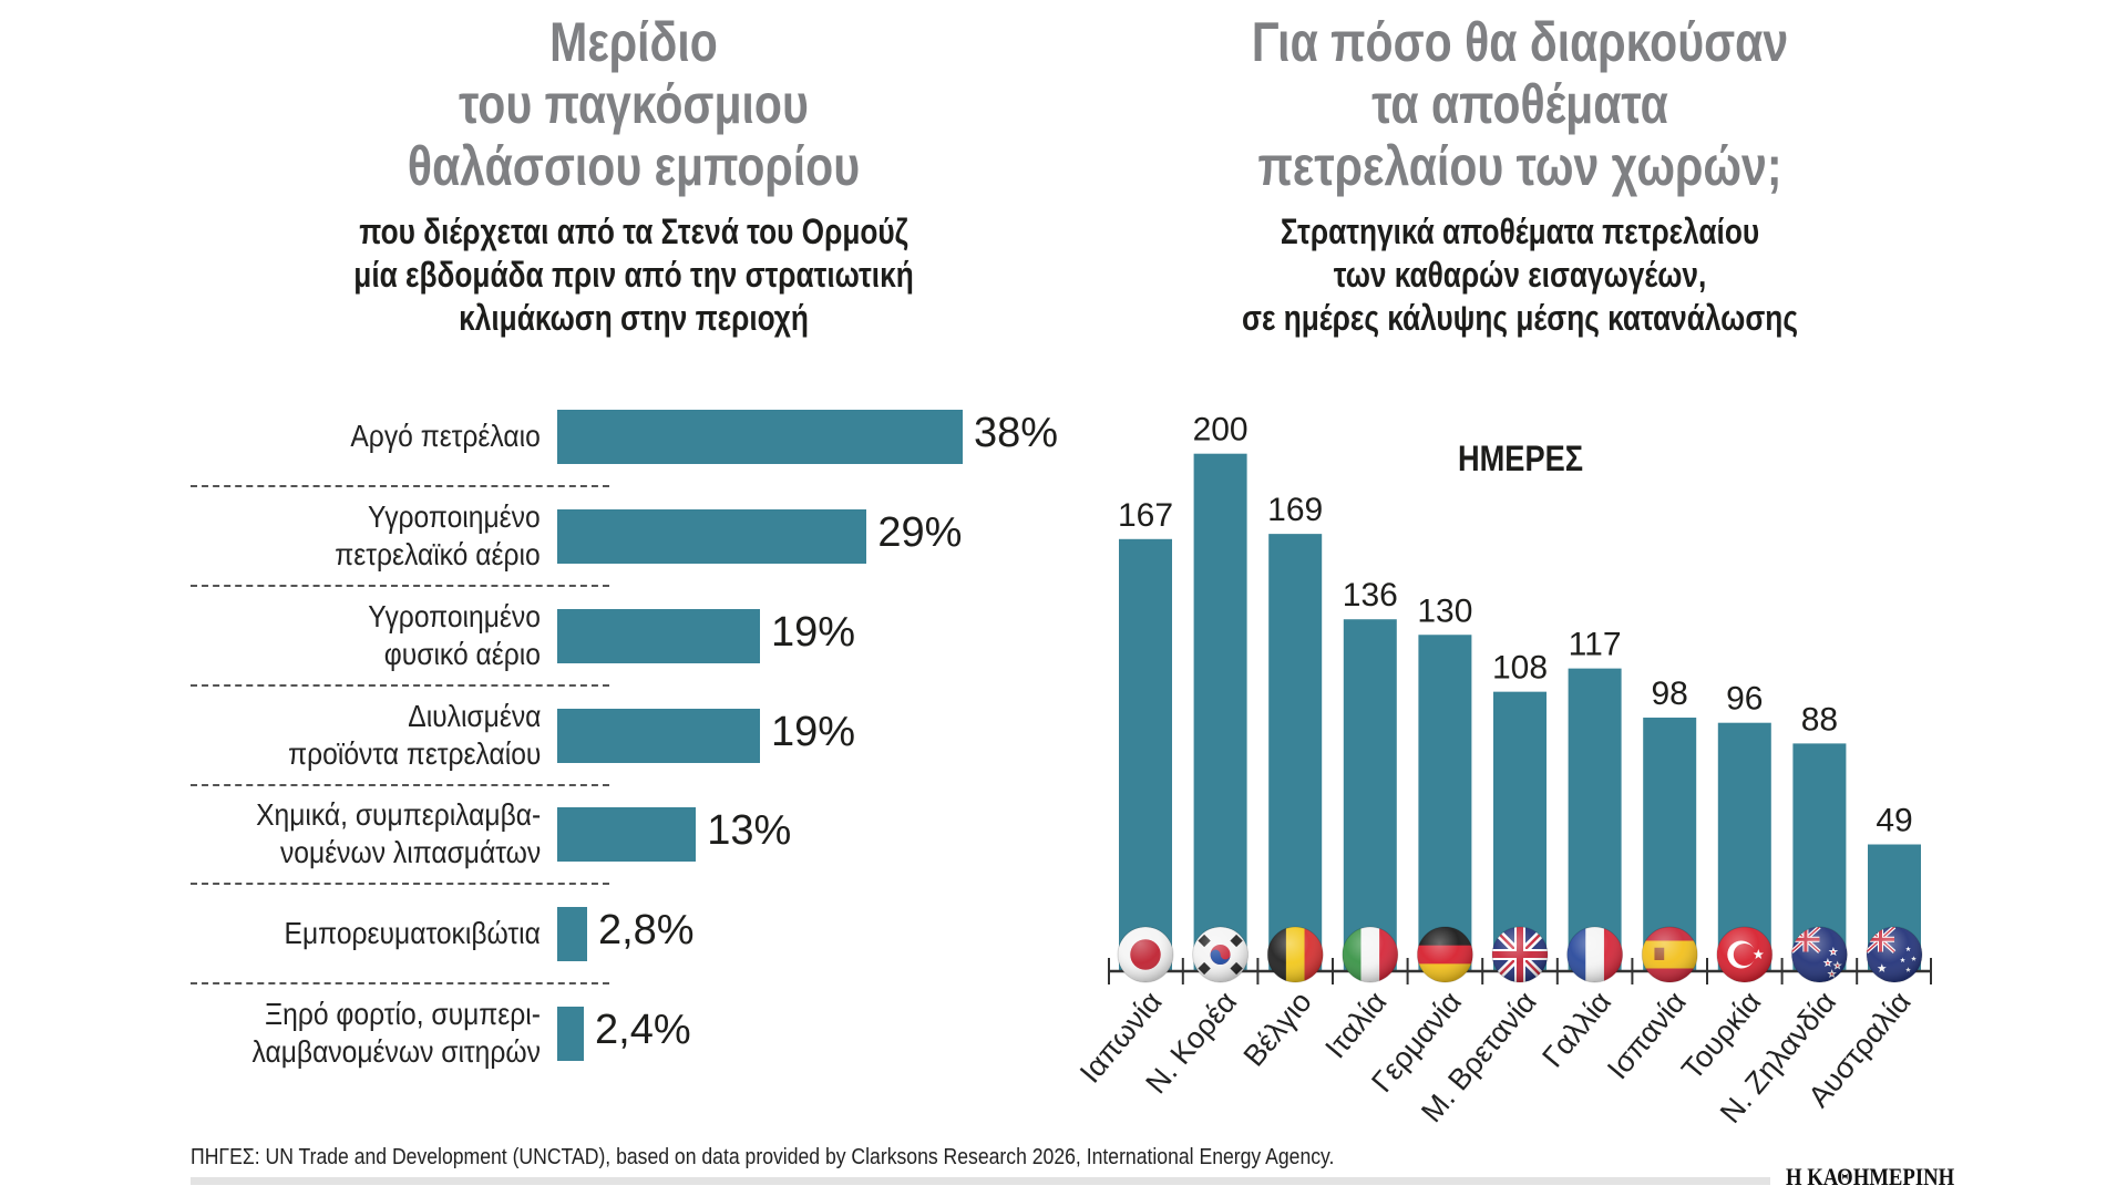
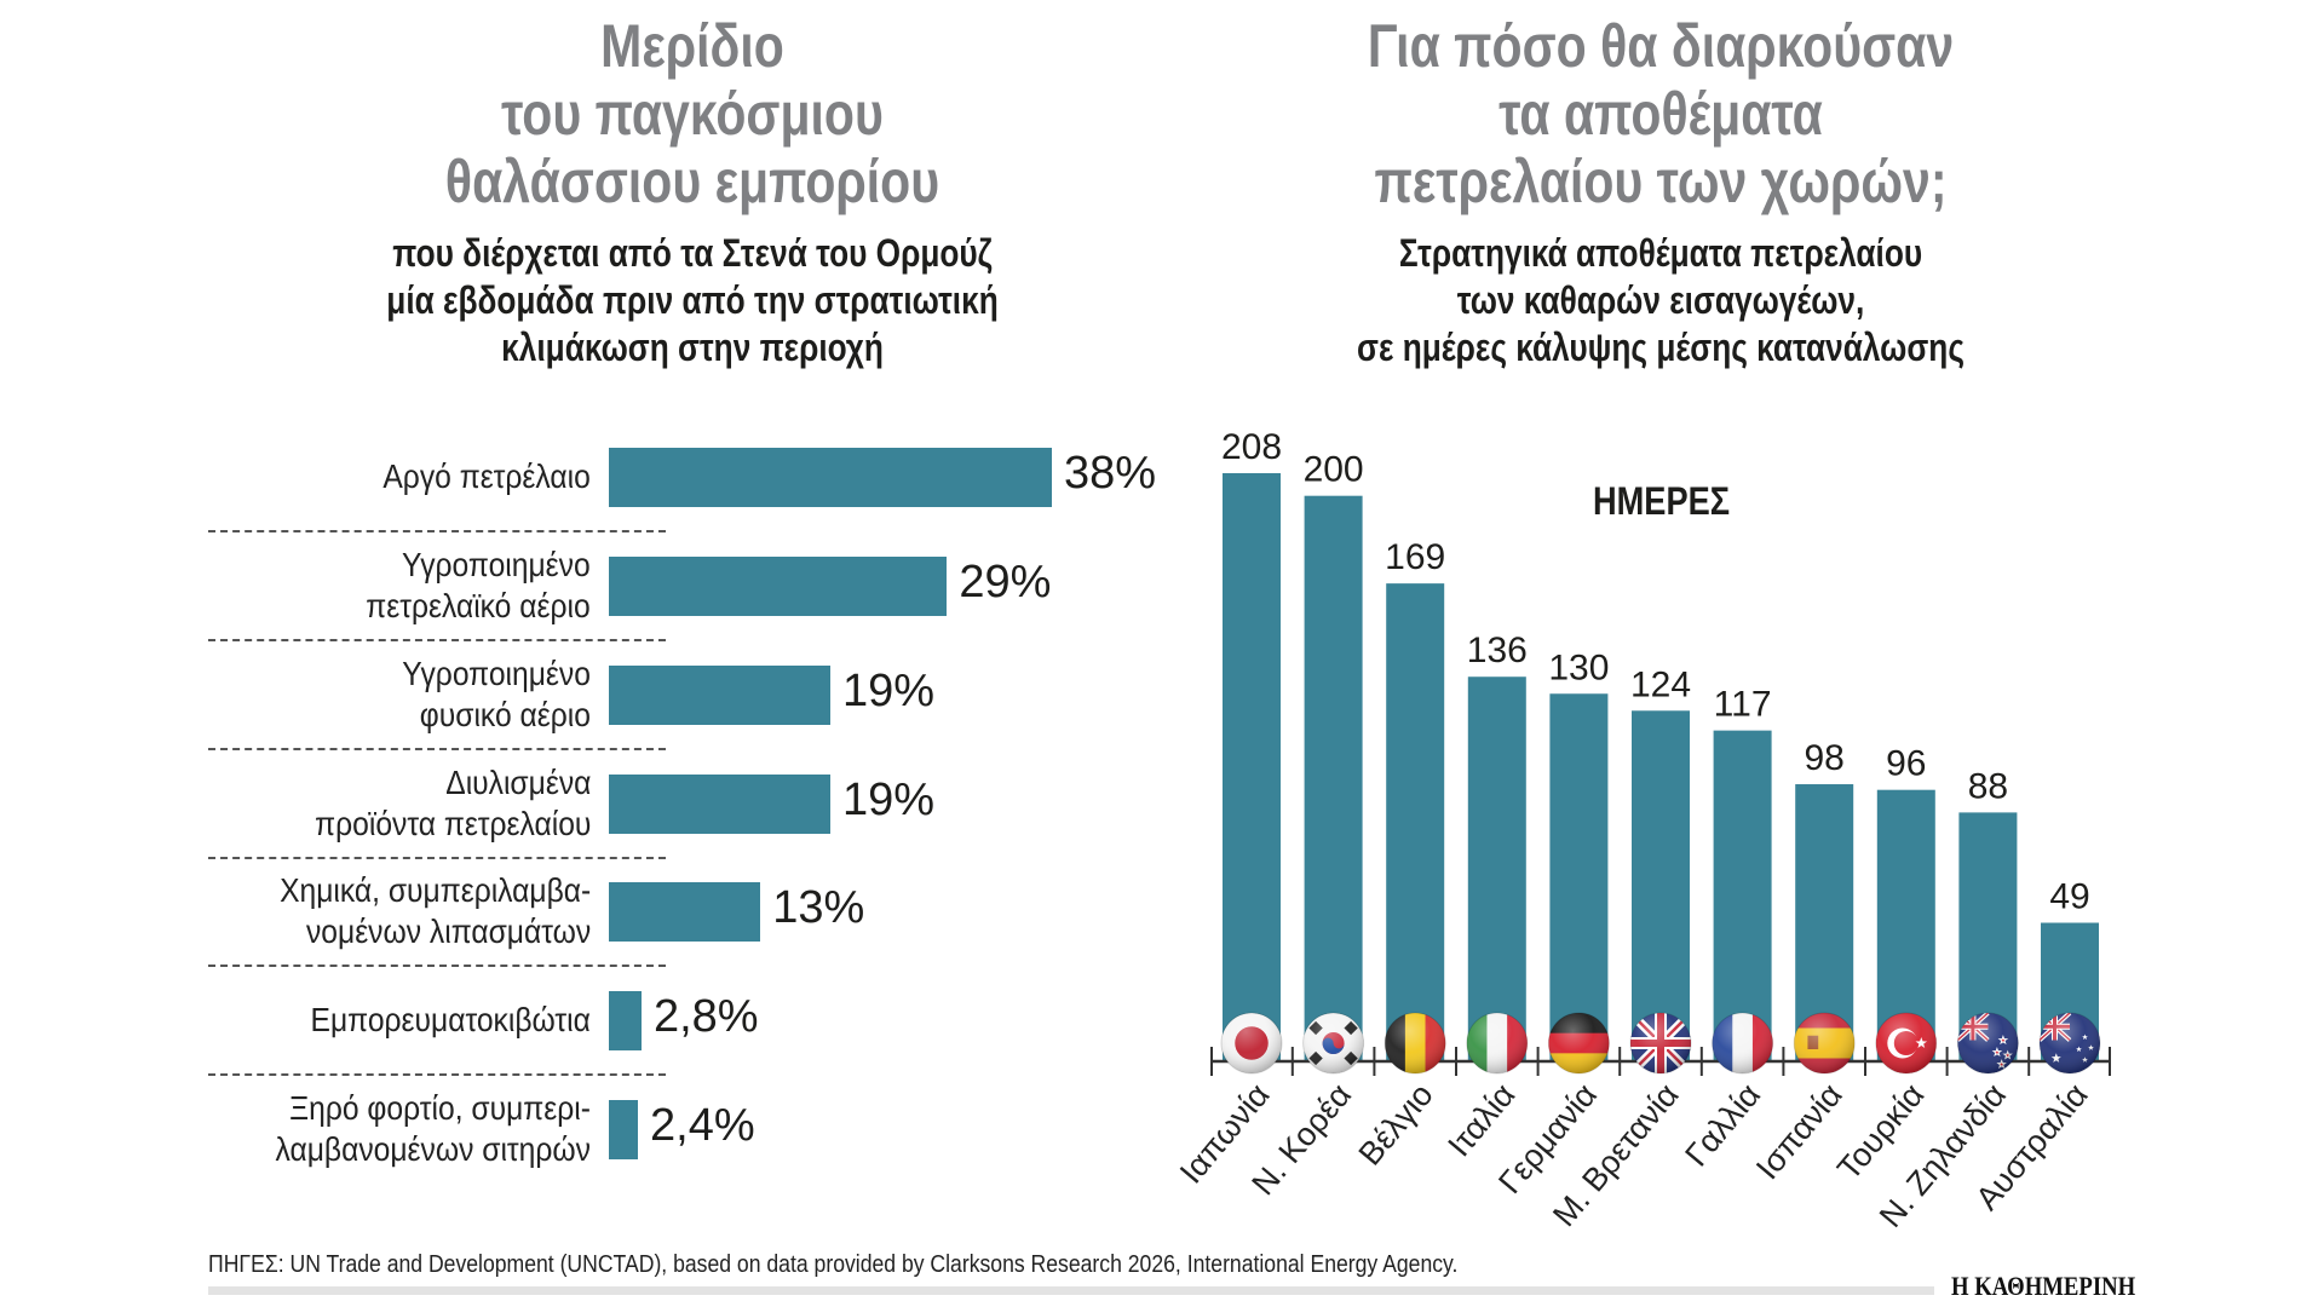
Για πόσο θα διαρκούσαν τα αποθέματα πετρελαίου των χωρών;/Ιαπωνία: 167 -> 208
Για πόσο θα διαρκούσαν τα αποθέματα πετρελαίου των χωρών;/Μ. Βρετανία: 108 -> 124
